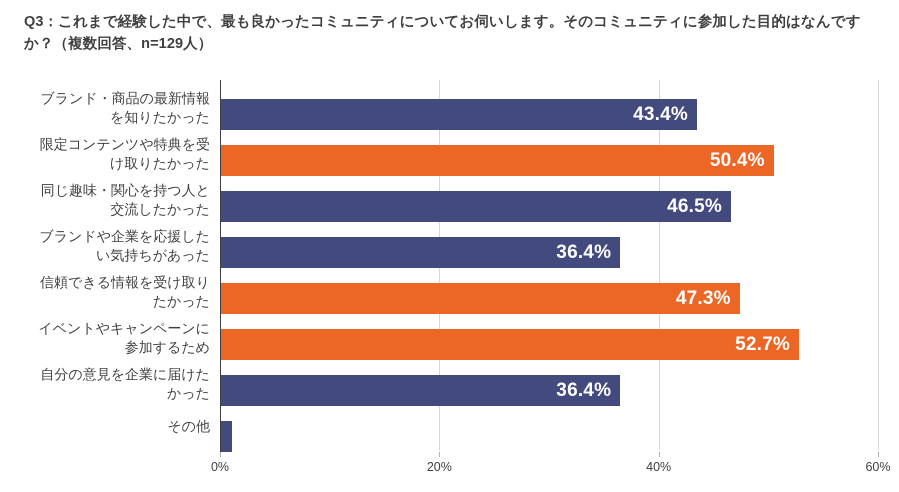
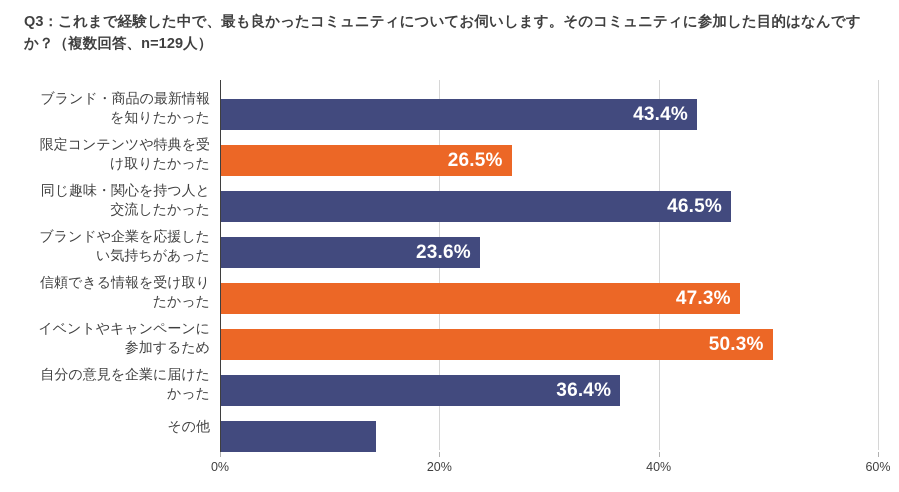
限定コンテンツや特典を受 け取りたかった: 50.4% -> 26.5%
ブランドや企業を応援した い気持ちがあった: 36.4% -> 23.6%
イベントやキャンペーンに 参加するため: 52.7% -> 50.3%
その他: 1.0% -> 14.1%
